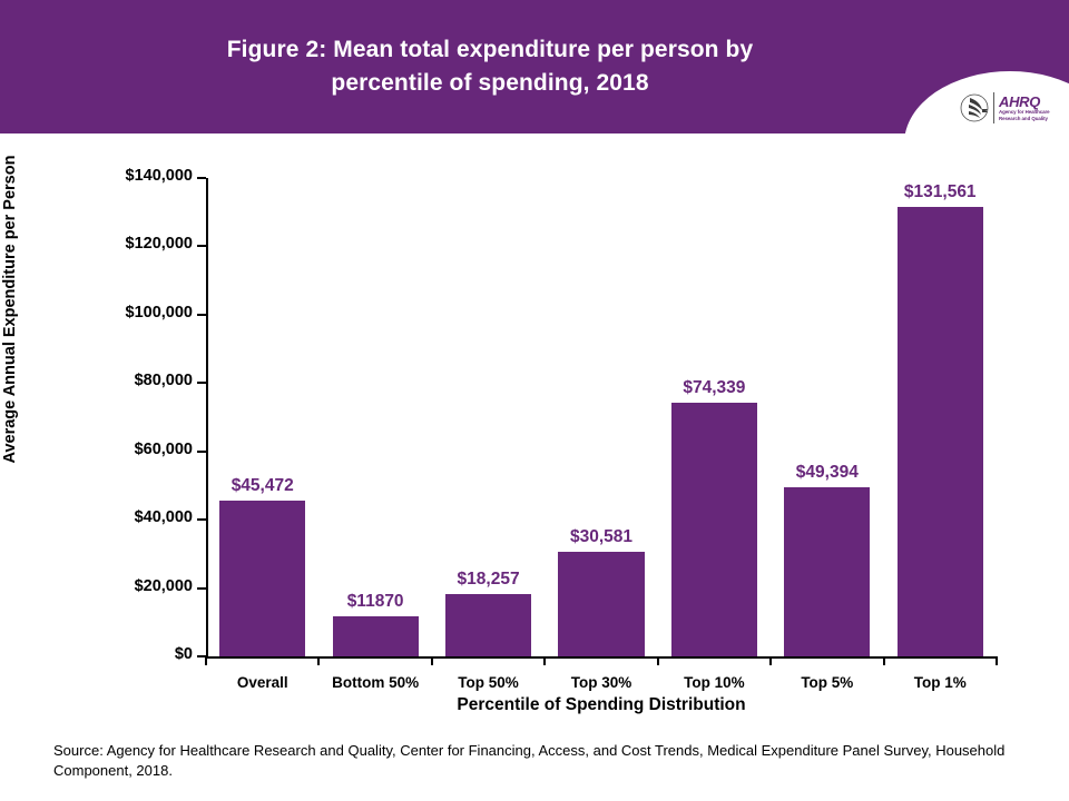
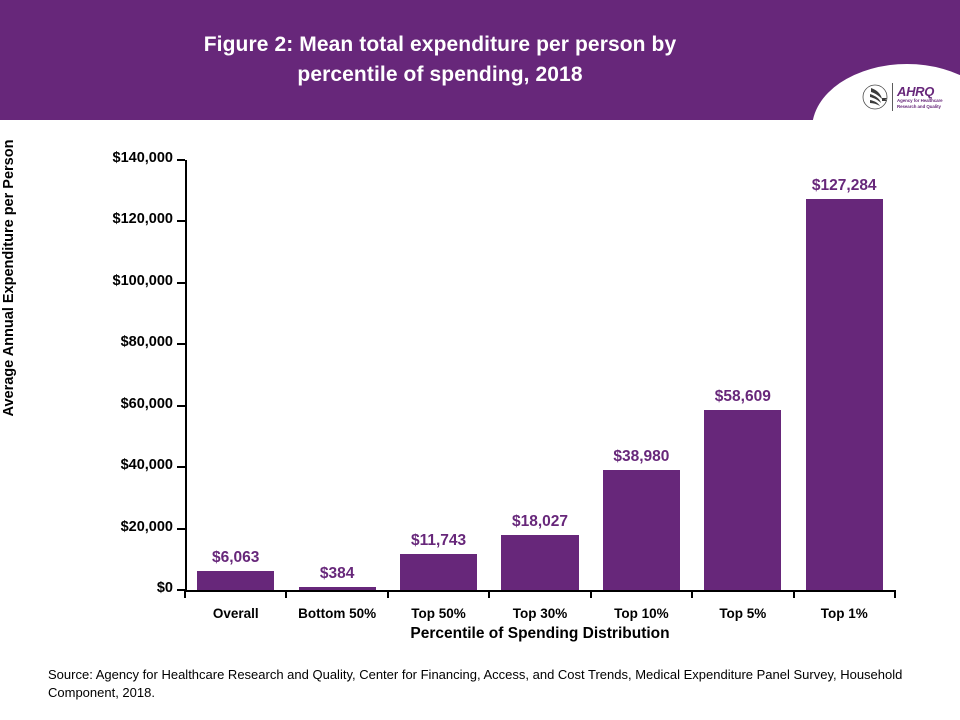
Overall: $45,472 -> $6,063
Bottom 50%: $11870 -> $384
Top 50%: $18,257 -> $11,743
Top 30%: $30,581 -> $18,027
Top 10%: $74,339 -> $38,980
Top 5%: $49,394 -> $58,609
Top 1%: $131,561 -> $127,284
